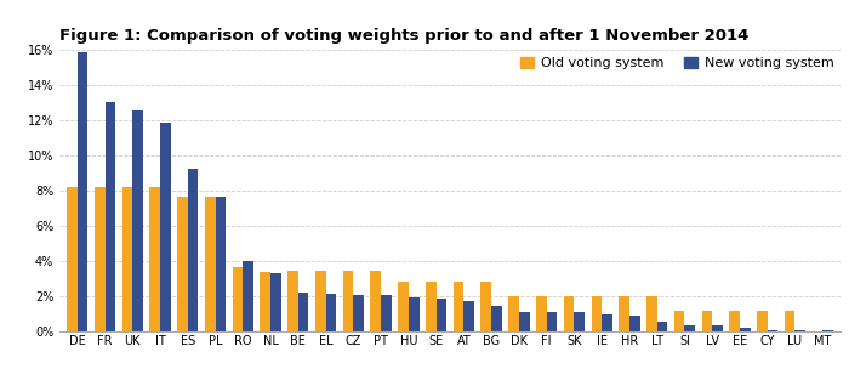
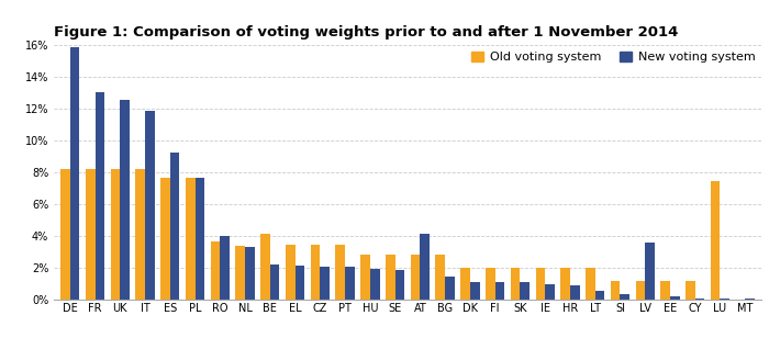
Old voting system/BE: 3.5% -> 4.2%
New voting system/AT: 1.7% -> 4.2%
New voting system/LV: 0.4% -> 3.6%
Old voting system/LU: 1.2% -> 7.5%
